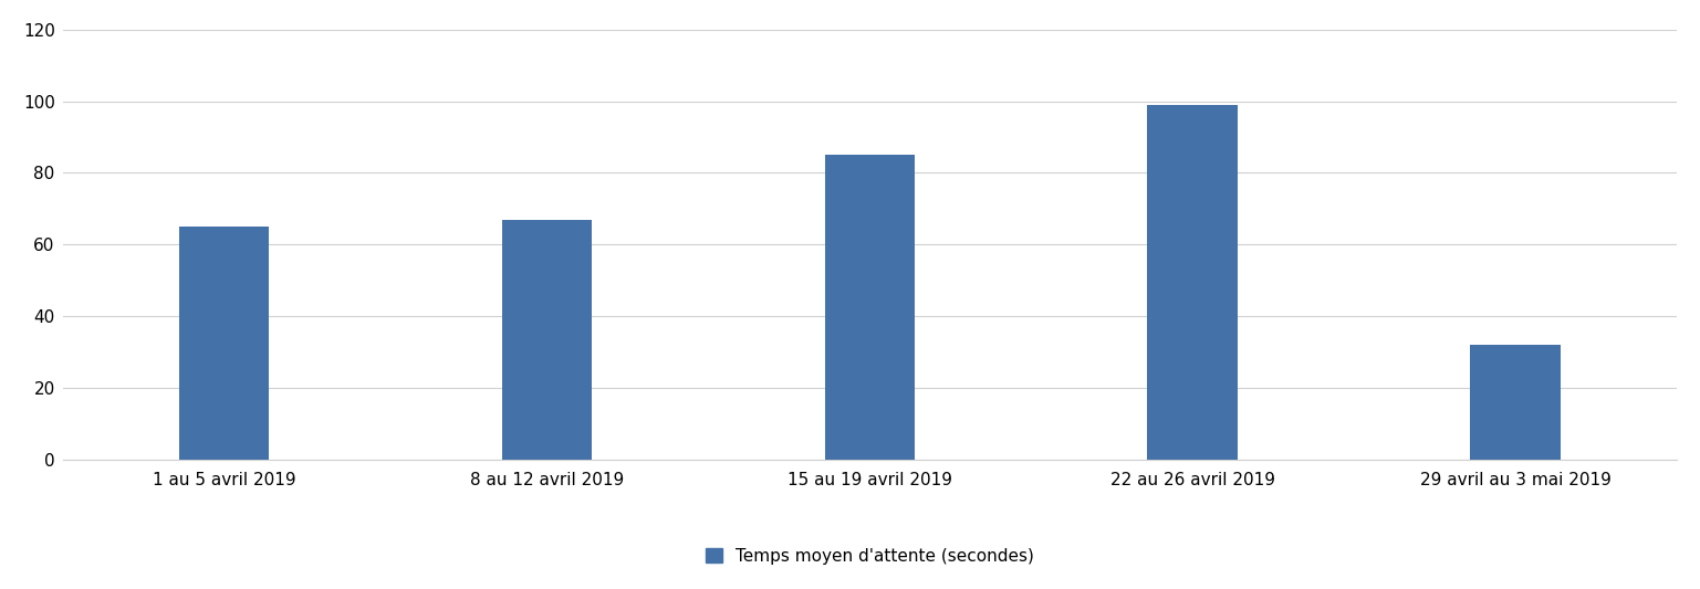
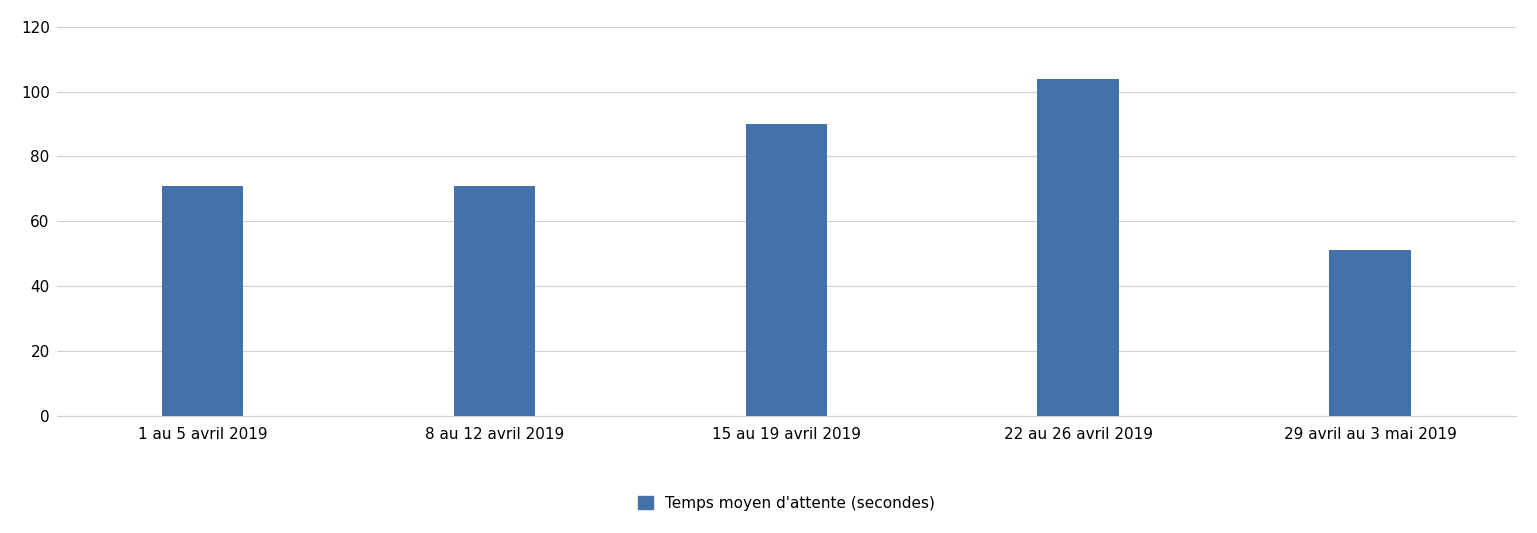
1 au 5 avril 2019: 65 -> 71
8 au 12 avril 2019: 67 -> 71
15 au 19 avril 2019: 85 -> 90
22 au 26 avril 2019: 99 -> 104
29 avril au 3 mai 2019: 32 -> 51
